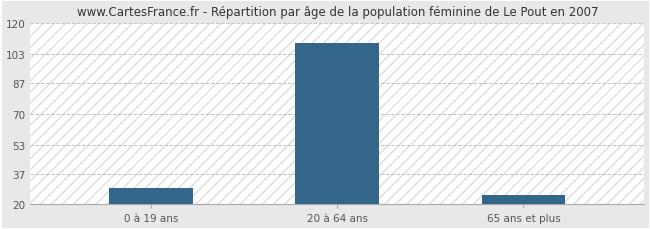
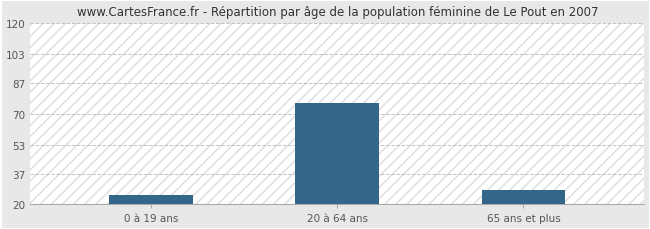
0 à 19 ans: 29 -> 25
20 à 64 ans: 109 -> 76
65 ans et plus: 25 -> 28
